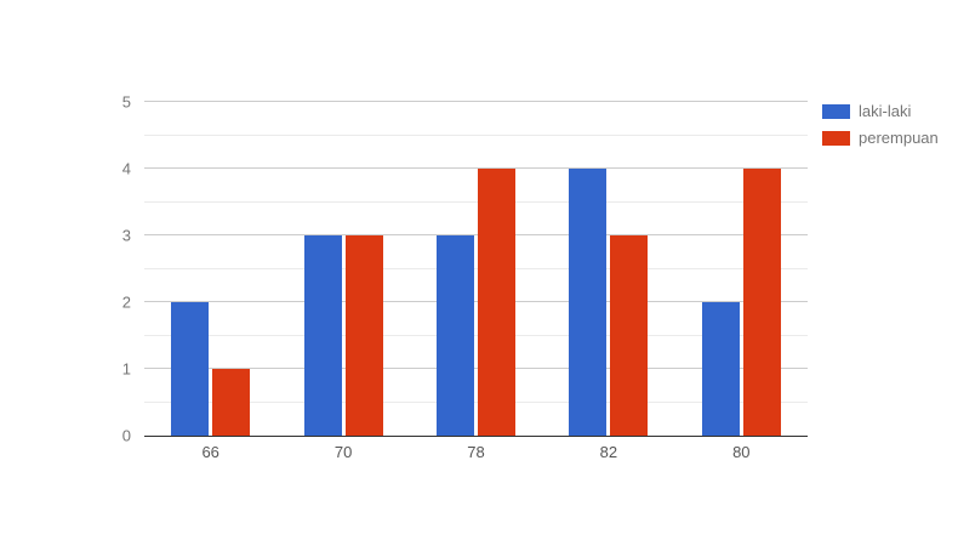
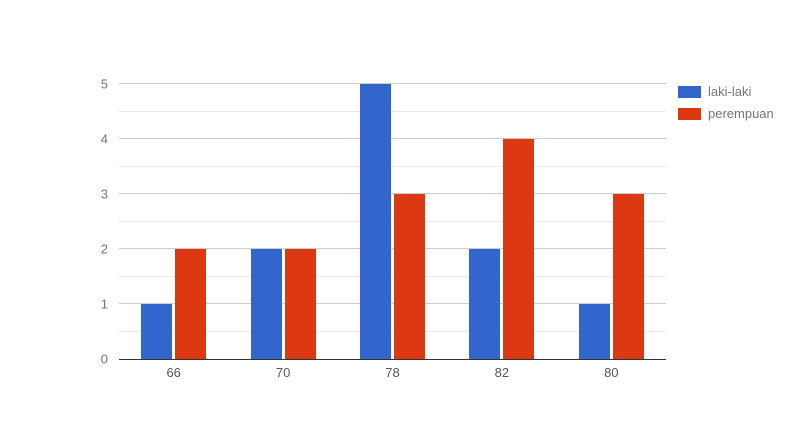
laki-laki/66: 2 -> 1
perempuan/66: 1 -> 2
laki-laki/70: 3 -> 2
perempuan/70: 3 -> 2
laki-laki/78: 3 -> 5
perempuan/78: 4 -> 3
laki-laki/82: 4 -> 2
perempuan/82: 3 -> 4
laki-laki/80: 2 -> 1
perempuan/80: 4 -> 3
